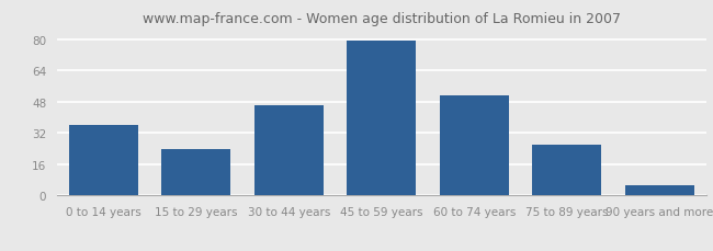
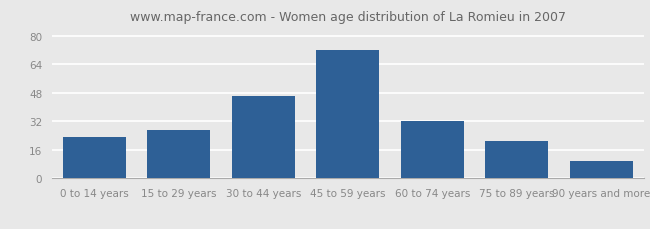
0 to 14 years: 36 -> 23
15 to 29 years: 24 -> 27
45 to 59 years: 79 -> 72
60 to 74 years: 51 -> 32
75 to 89 years: 26 -> 21
90 years and more: 5 -> 10
